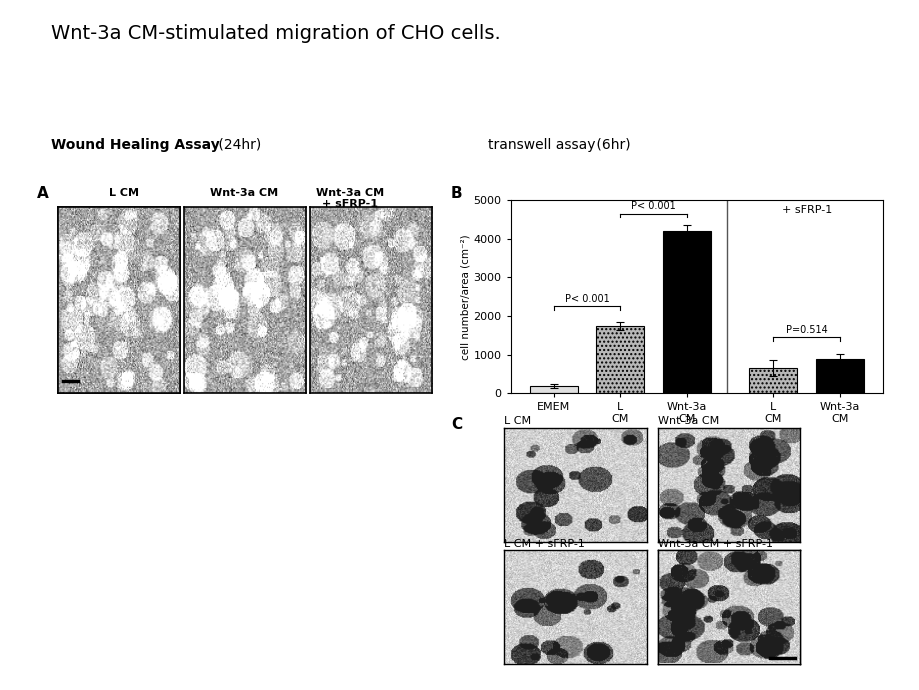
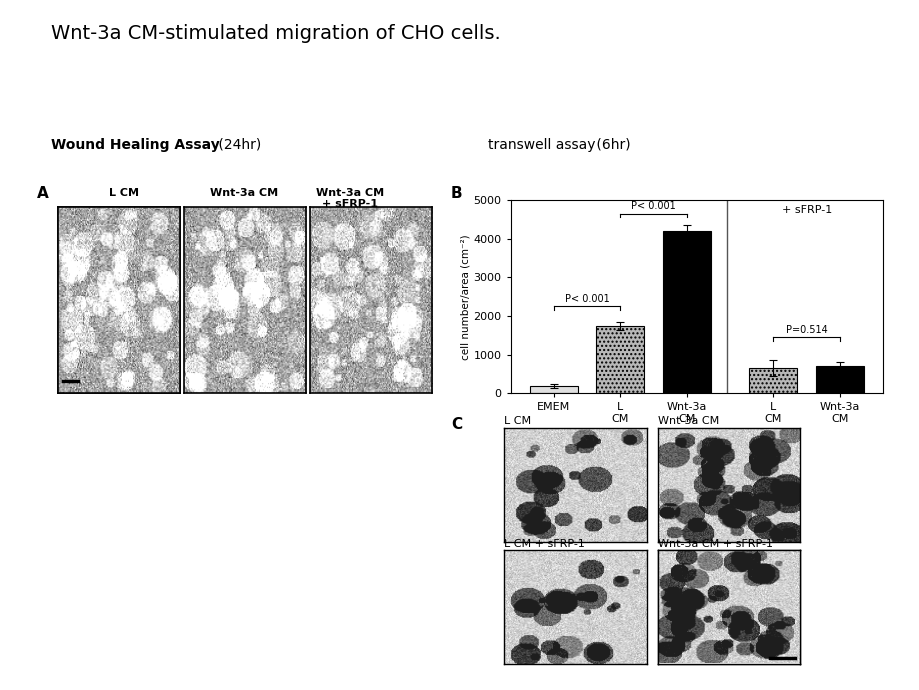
Wnt-3a CM: 900 -> 700
